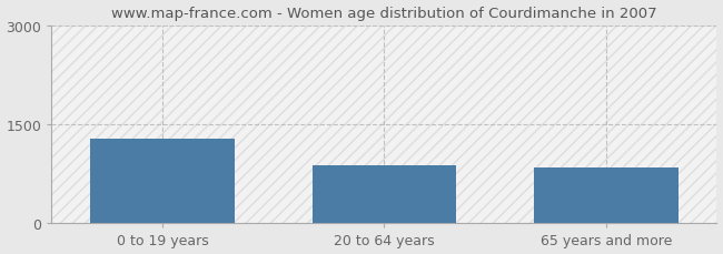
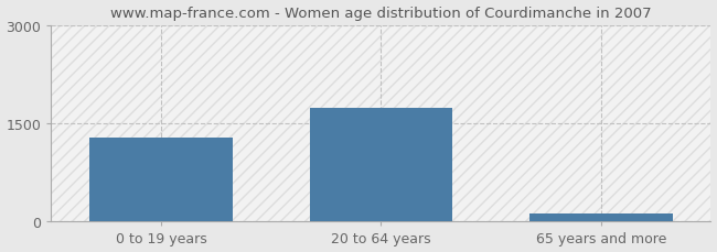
20 to 64 years: 880 -> 1740
65 years and more: 840 -> 120
